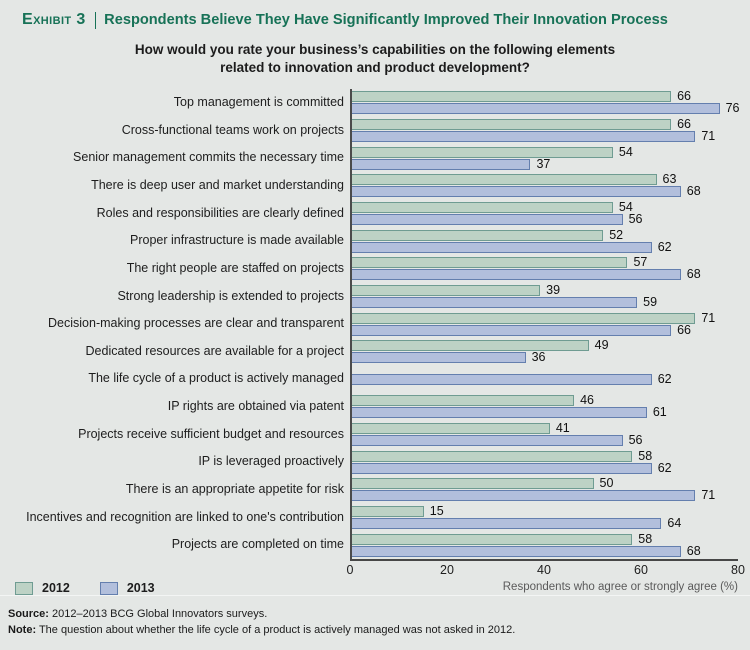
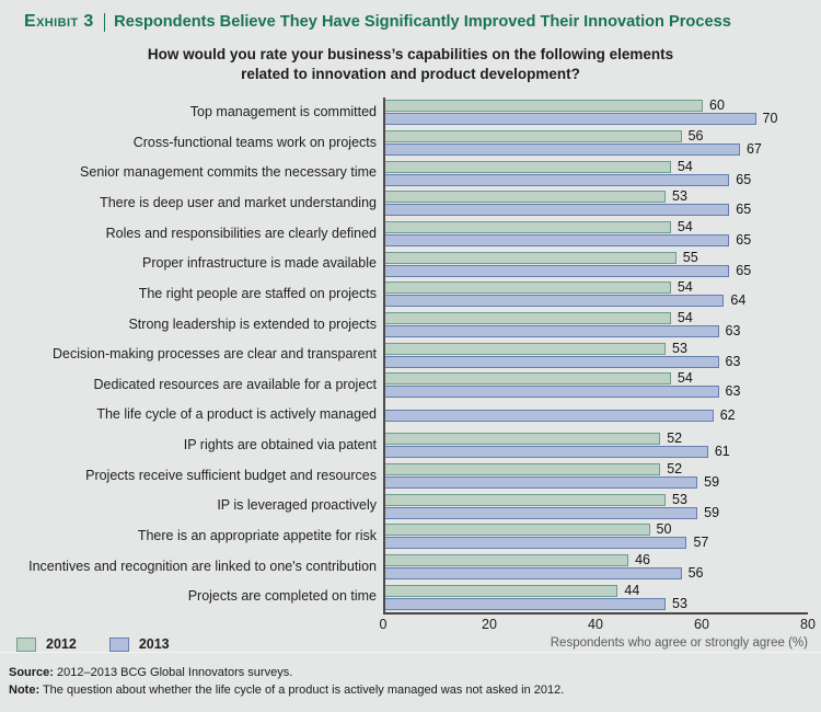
2012/Top management is committed: 66 -> 60
2013/Top management is committed: 76 -> 70
2012/Cross-functional teams work on projects: 66 -> 56
2013/Cross-functional teams work on projects: 71 -> 67
2013/Senior management commits the necessary time: 37 -> 65
2012/There is deep user and market understanding: 63 -> 53
2013/There is deep user and market understanding: 68 -> 65
2013/Roles and responsibilities are clearly defined: 56 -> 65
2012/Proper infrastructure is made available: 52 -> 55
2013/Proper infrastructure is made available: 62 -> 65
2012/The right people are staffed on projects: 57 -> 54
2013/The right people are staffed on projects: 68 -> 64
2012/Strong leadership is extended to projects: 39 -> 54
2013/Strong leadership is extended to projects: 59 -> 63
2012/Decision-making processes are clear and transparent: 71 -> 53
2013/Decision-making processes are clear and transparent: 66 -> 63
2012/Dedicated resources are available for a project: 49 -> 54
2013/Dedicated resources are available for a project: 36 -> 63
2012/IP rights are obtained via patent: 46 -> 52
2012/Projects receive sufficient budget and resources: 41 -> 52
2013/Projects receive sufficient budget and resources: 56 -> 59
2012/IP is leveraged proactively: 58 -> 53
2013/IP is leveraged proactively: 62 -> 59
2013/There is an appropriate appetite for risk: 71 -> 57
2012/Incentives and recognition are linked to one's contribution: 15 -> 46
2013/Incentives and recognition are linked to one's contribution: 64 -> 56
2012/Projects are completed on time: 58 -> 44
2013/Projects are completed on time: 68 -> 53
